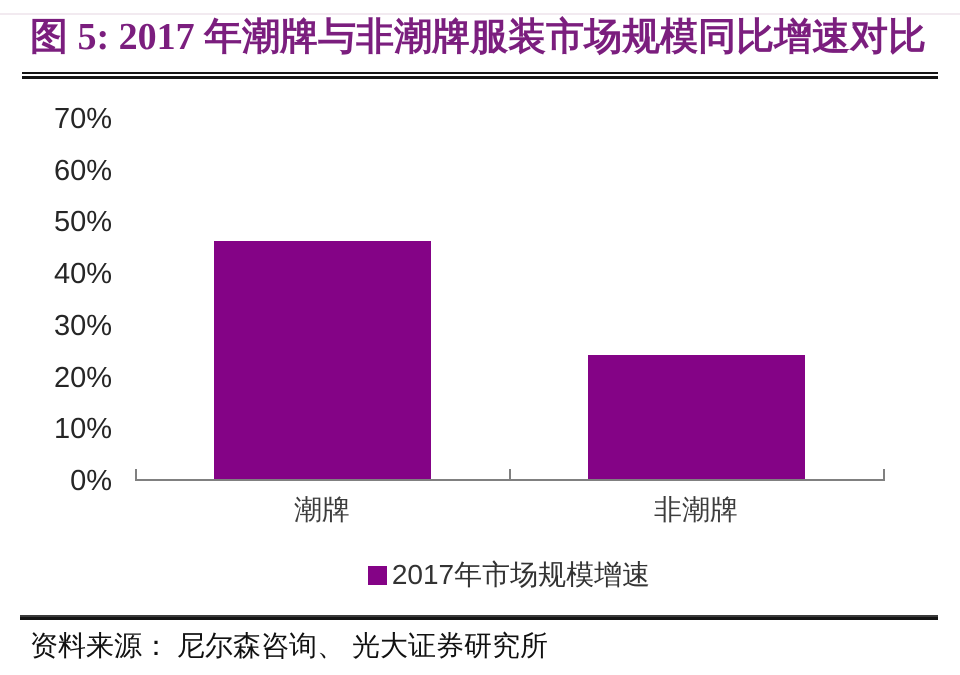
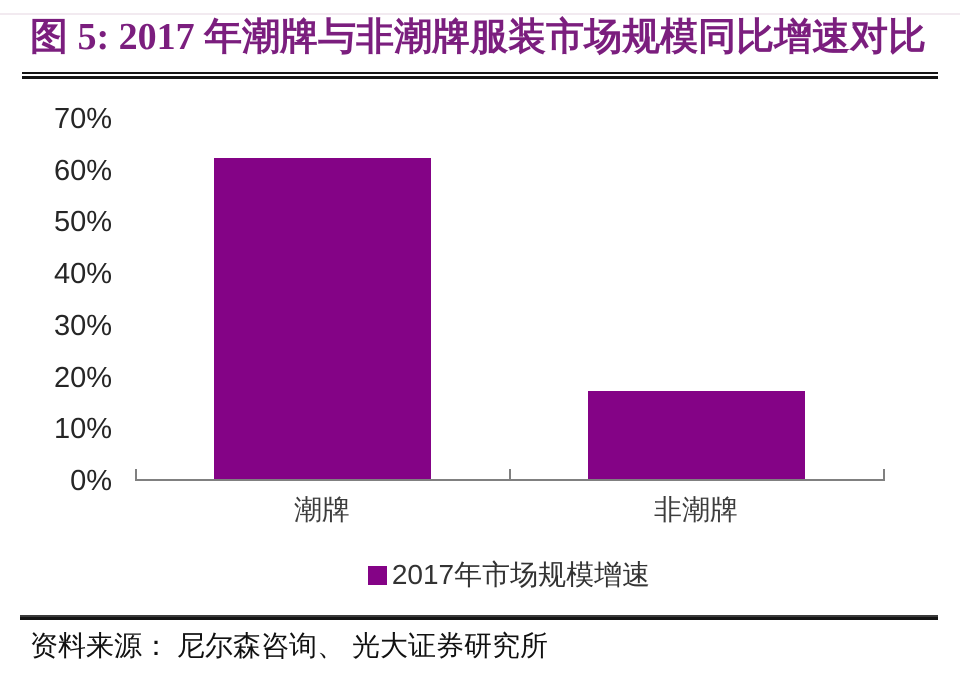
潮牌: 46% -> 62%
非潮牌: 24% -> 17%
